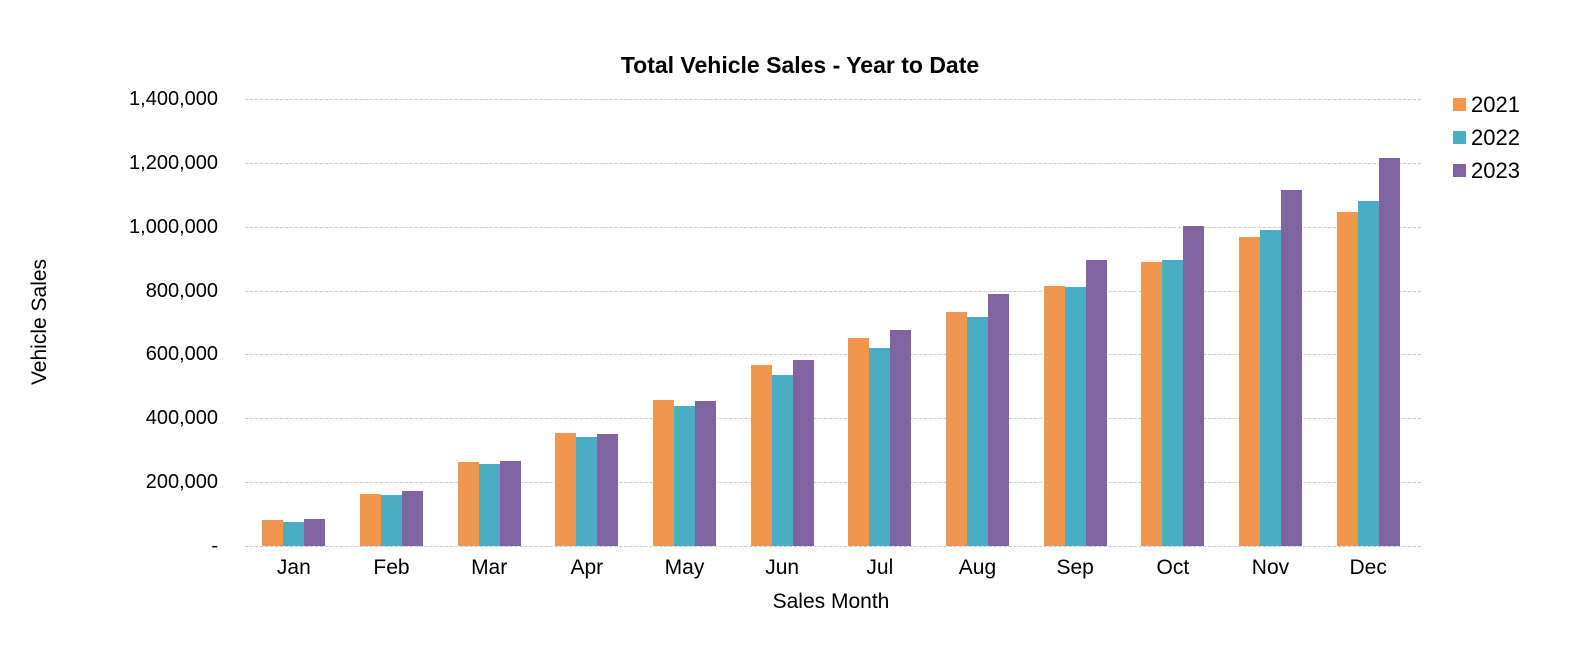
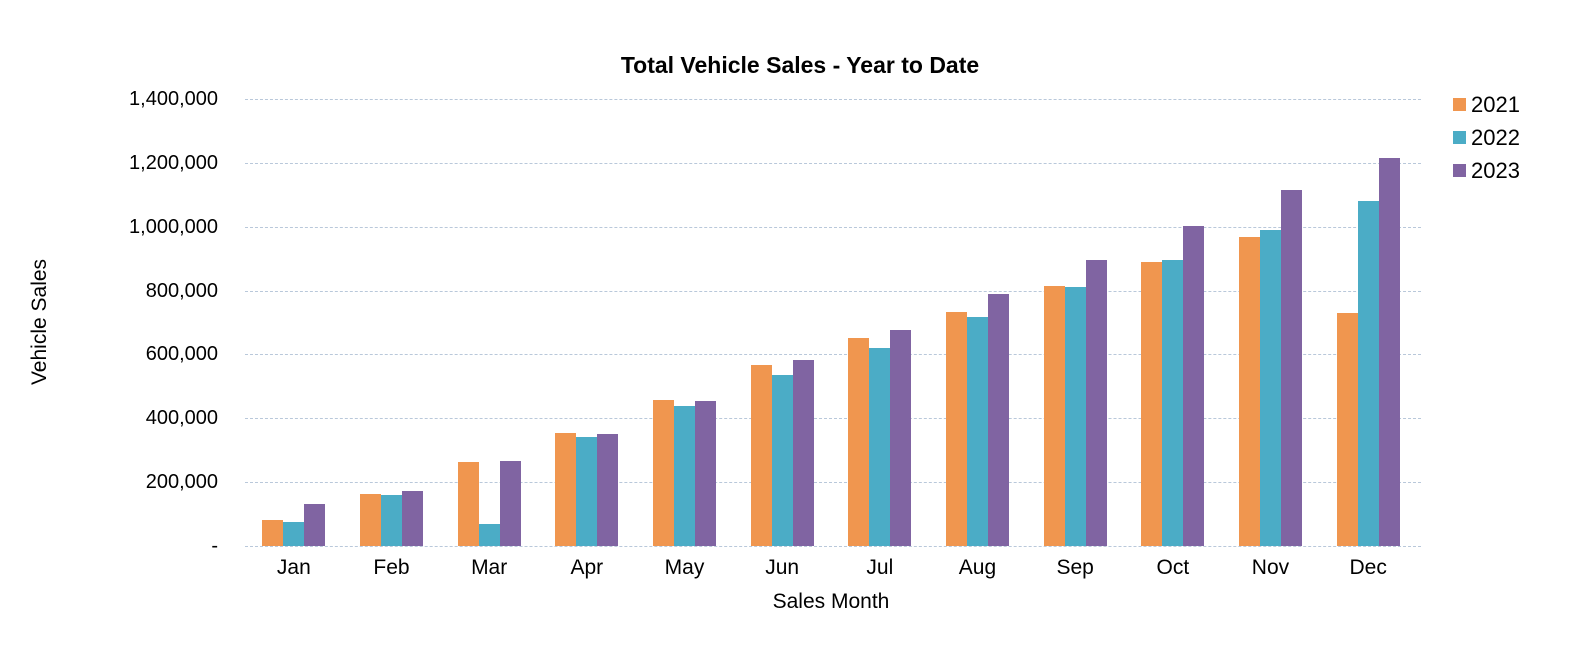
2023/Jan: 90000 -> 130000
2022/Mar: 260000 -> 70000
2021/Dec: 1050000 -> 730000
